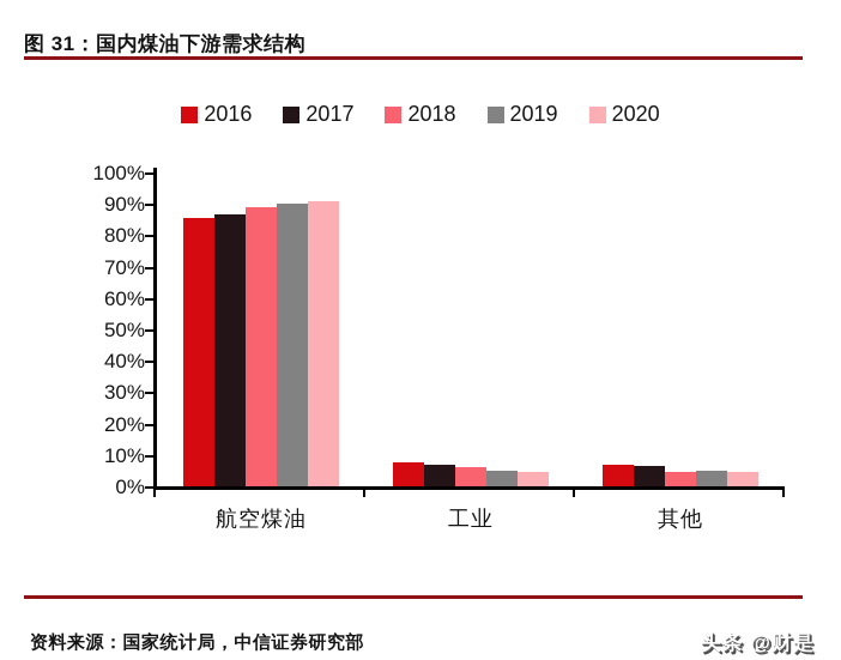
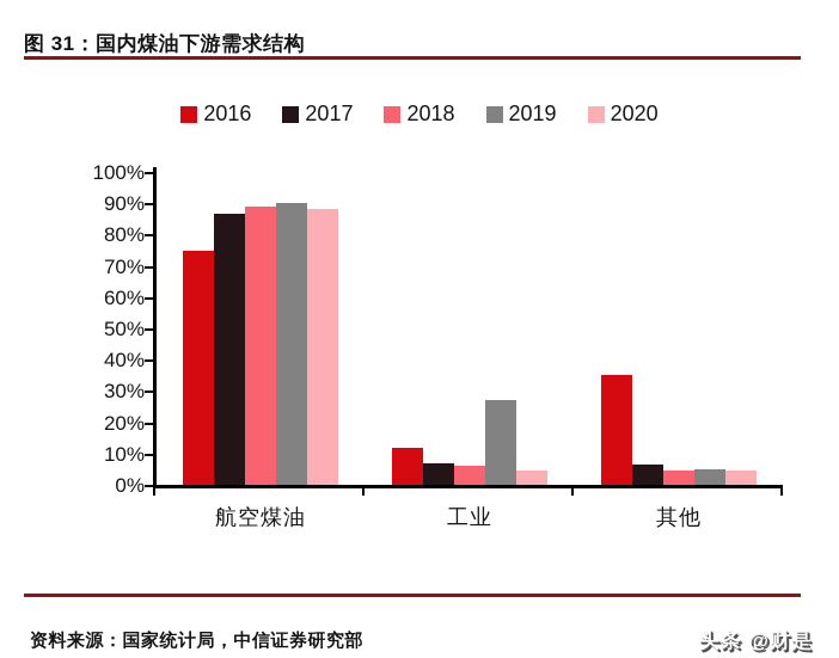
2016/航空煤油: 86% -> 75%
2020/航空煤油: 91% -> 88%
2016/工业: 8% -> 12%
2019/工业: 5% -> 27%
2016/其他: 7% -> 35%
